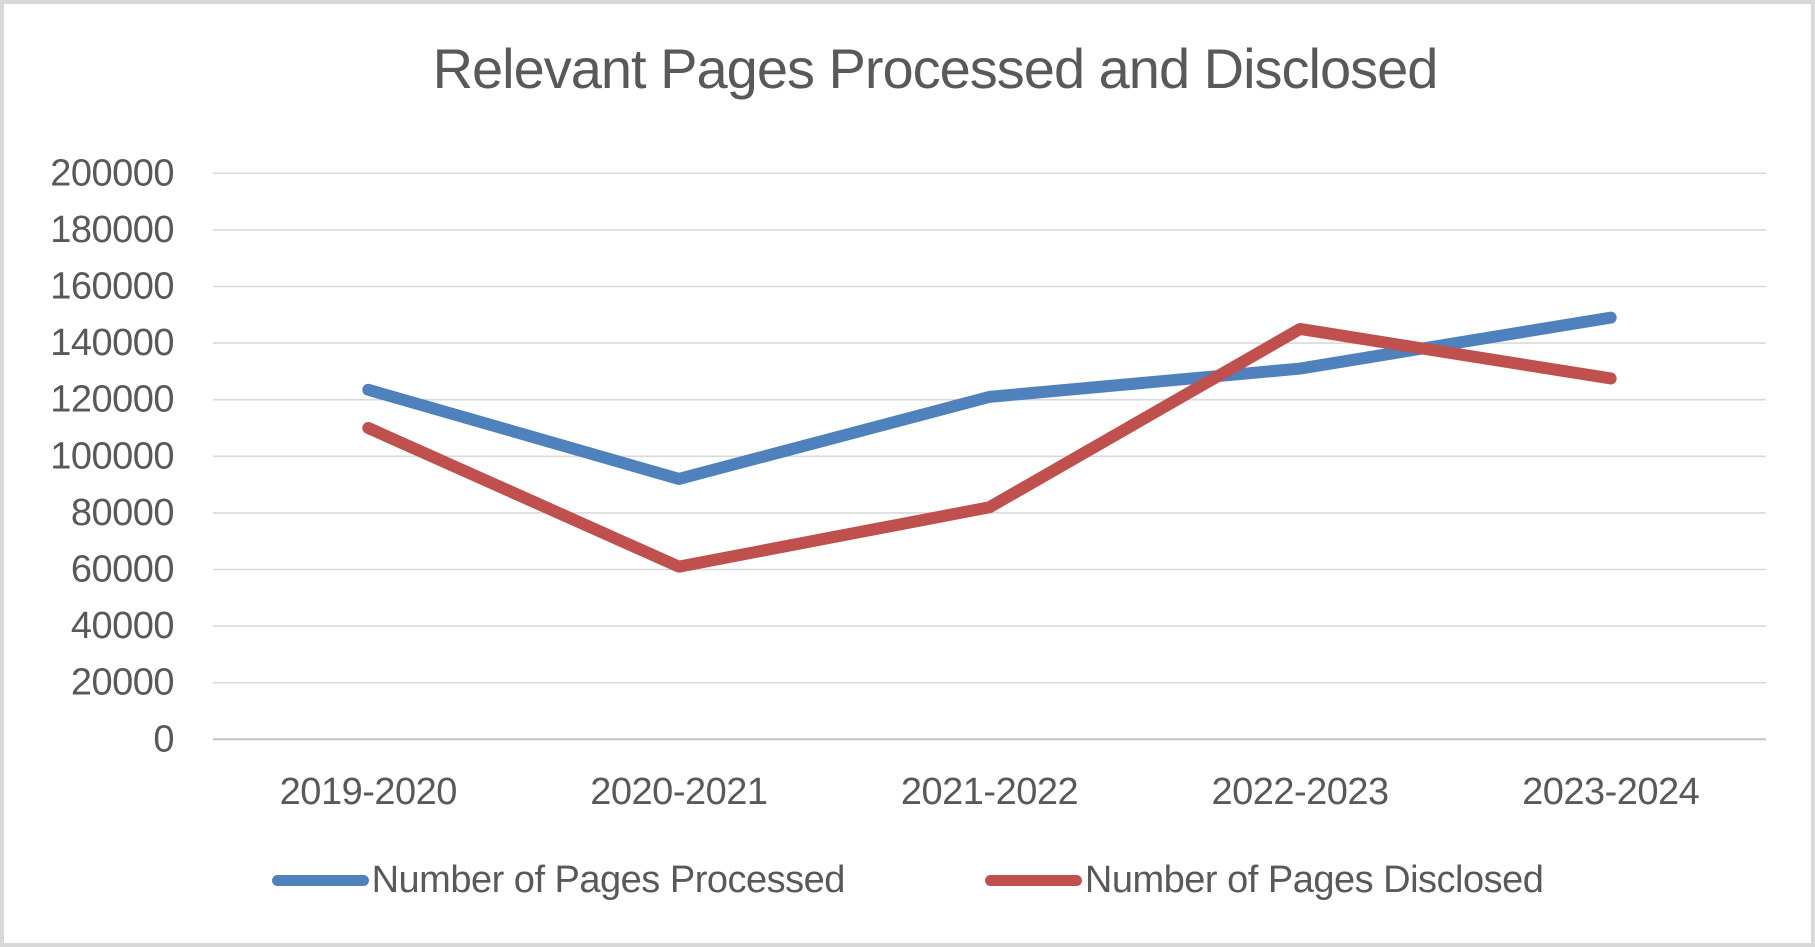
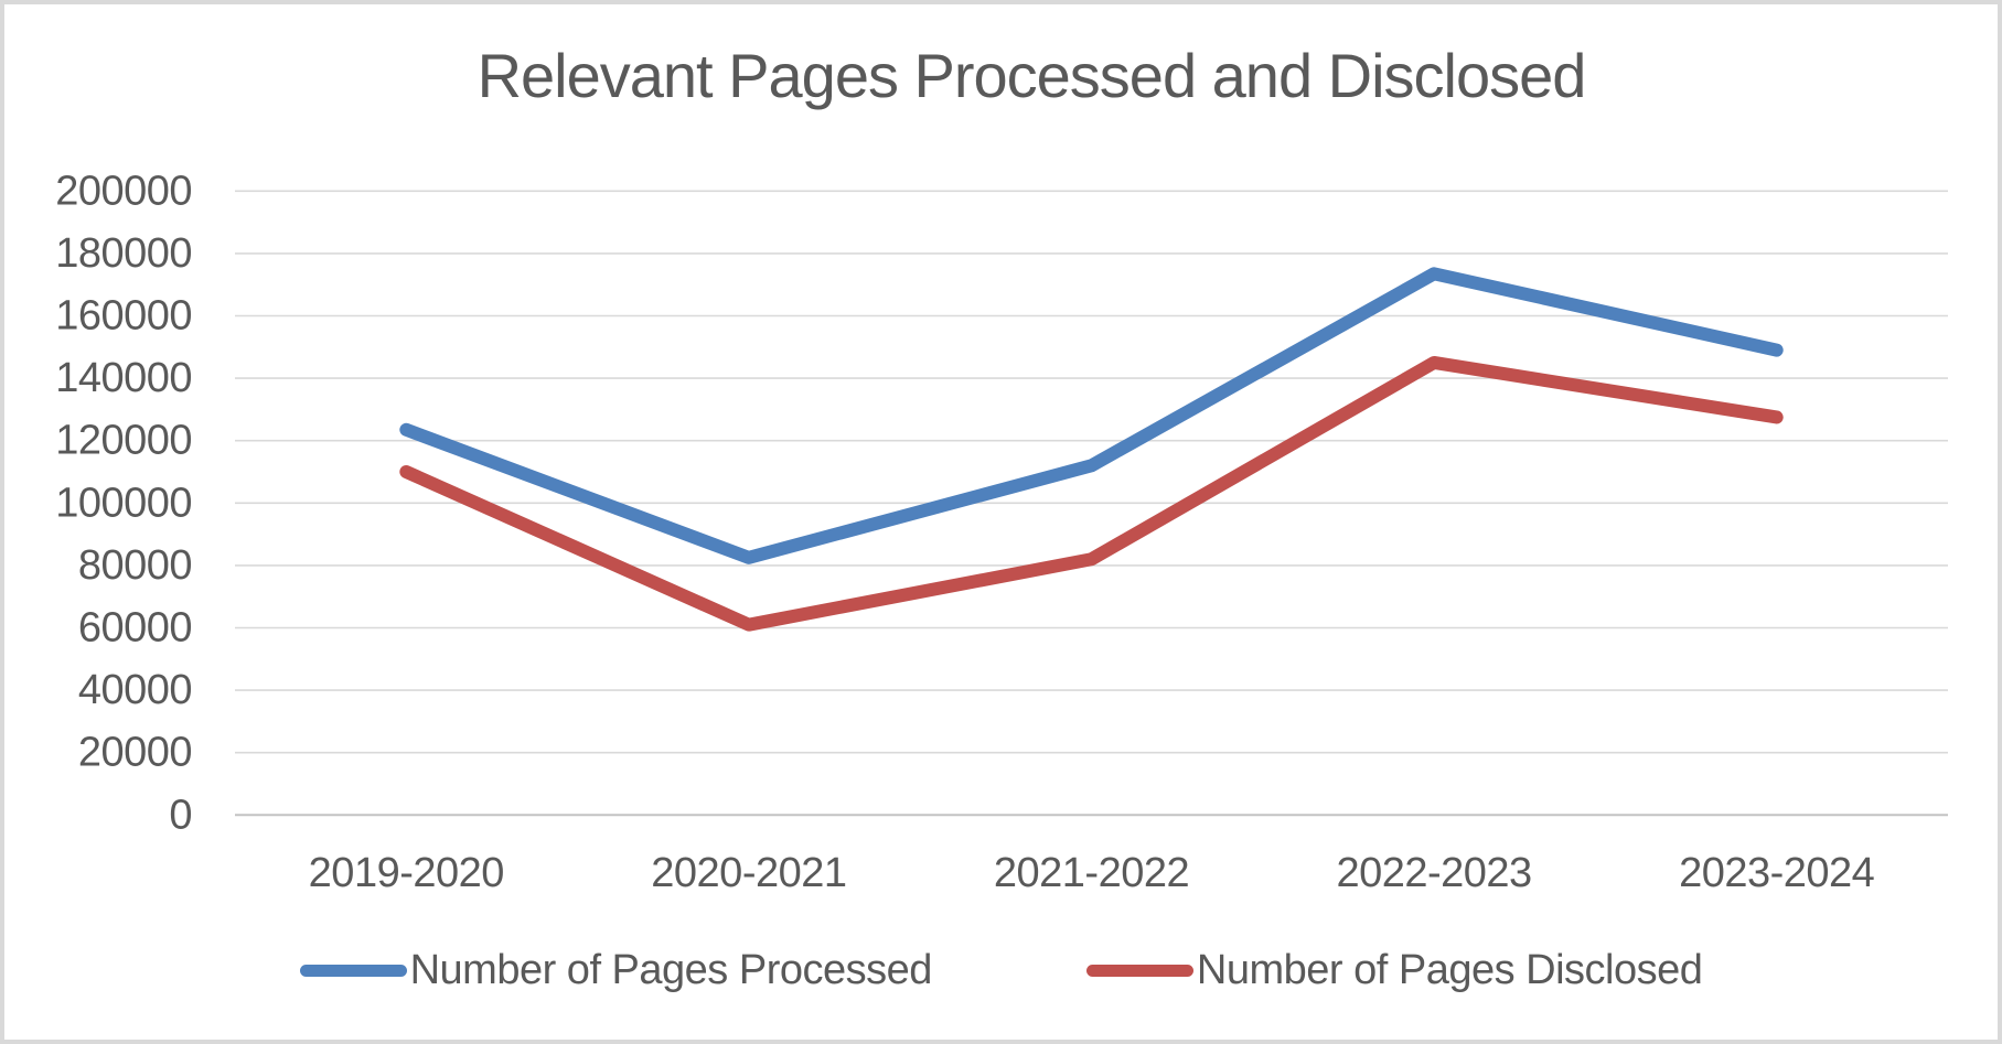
Number of Pages Processed/2020-2021: 92000 -> 82000
Number of Pages Processed/2021-2022: 121000 -> 112000
Number of Pages Processed/2022-2023: 131000 -> 174000
